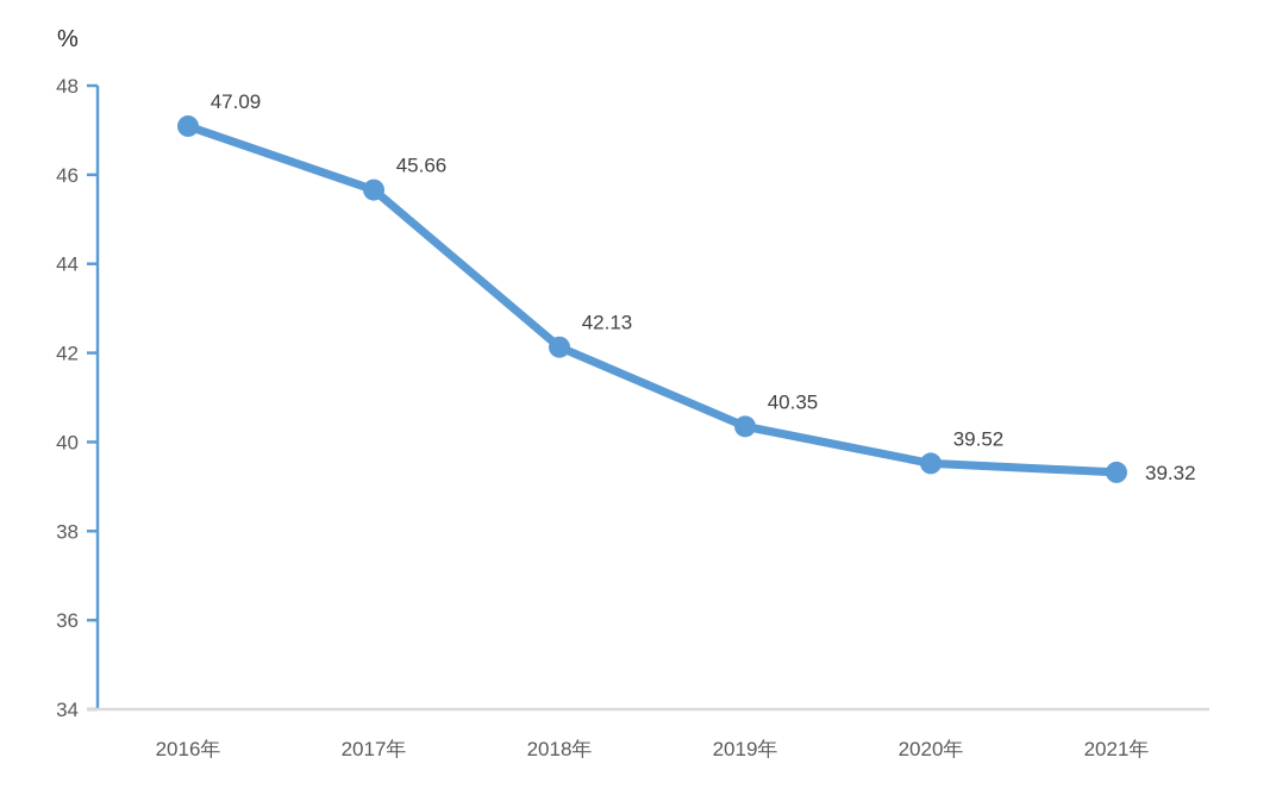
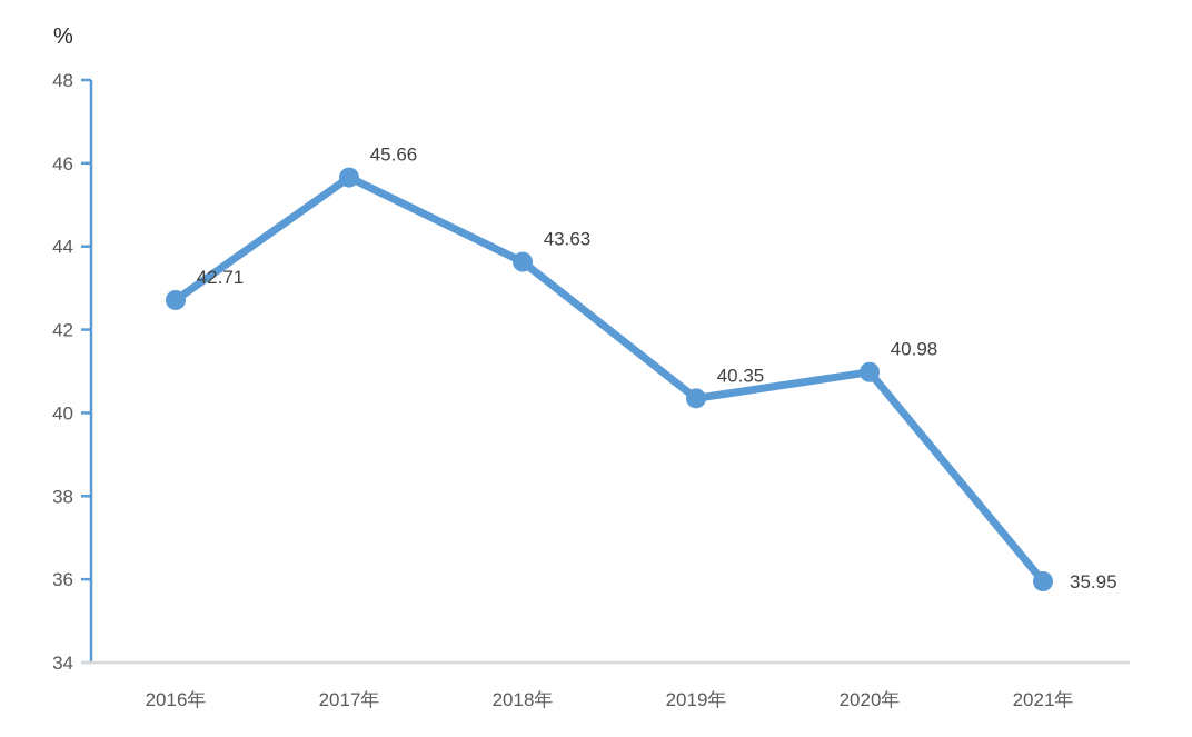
2016年: 47.09 -> 42.71
2018年: 42.13 -> 43.63
2020年: 39.52 -> 40.98
2021年: 39.32 -> 35.95
